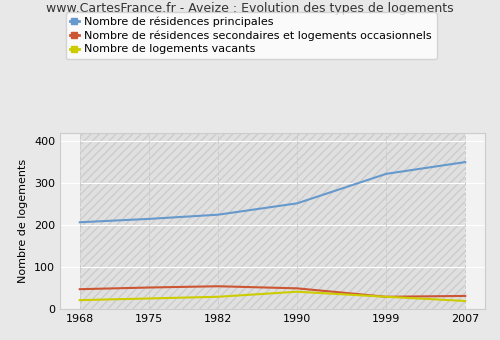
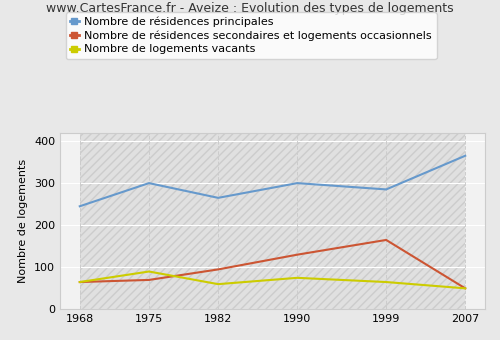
Nombre de résidences principales/1968: 207 -> 245
Nombre de résidences secondaires et logements occasionnels/1968: 48 -> 65
Nombre de logements vacants/1968: 22 -> 65
Nombre de résidences principales/1975: 215 -> 300
Nombre de résidences secondaires et logements occasionnels/1975: 52 -> 70
Nombre de logements vacants/1975: 26 -> 90
Nombre de résidences principales/1982: 225 -> 265
Nombre de résidences secondaires et logements occasionnels/1982: 55 -> 95
Nombre de logements vacants/1982: 30 -> 60
Nombre de résidences principales/1990: 252 -> 300
Nombre de résidences secondaires et logements occasionnels/1990: 50 -> 130
Nombre de logements vacants/1990: 42 -> 75
Nombre de résidences principales/1999: 322 -> 285
Nombre de résidences secondaires et logements occasionnels/1999: 30 -> 165
Nombre de logements vacants/1999: 30 -> 65
Nombre de résidences principales/2007: 350 -> 365
Nombre de résidences secondaires et logements occasionnels/2007: 32 -> 50
Nombre de logements vacants/2007: 20 -> 50
